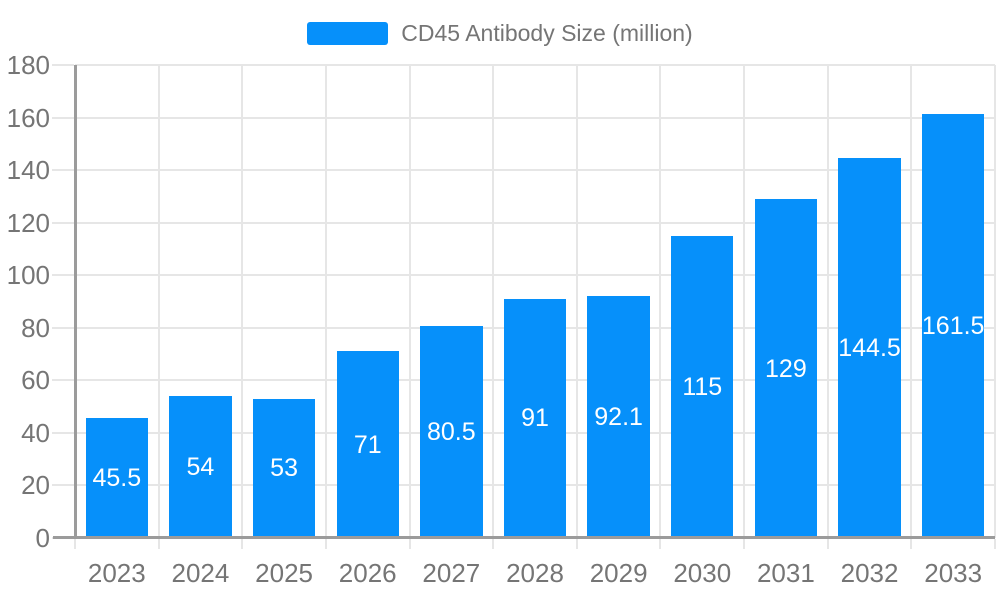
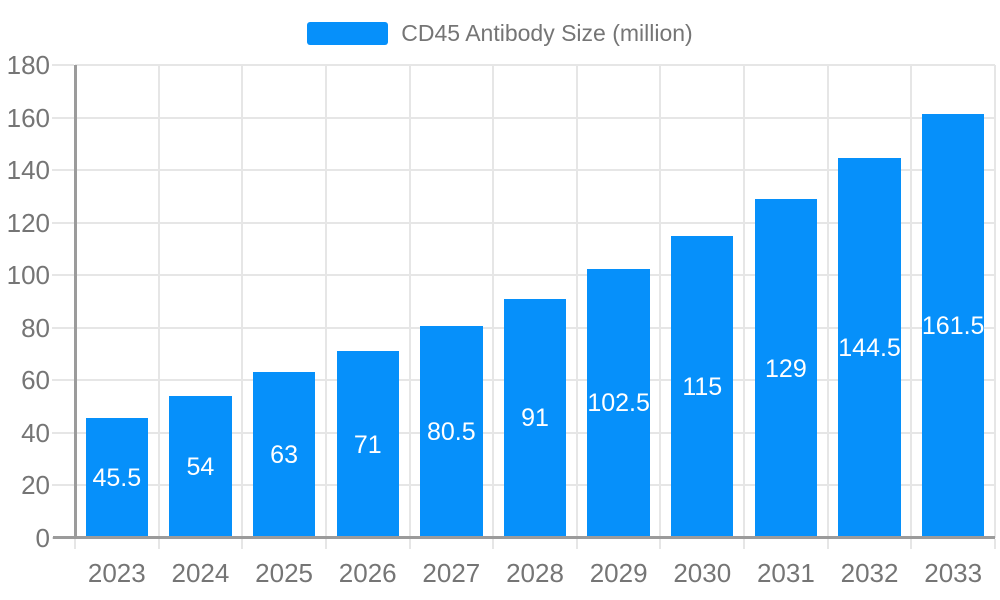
2025: 53 -> 63
2029: 92.1 -> 102.5
